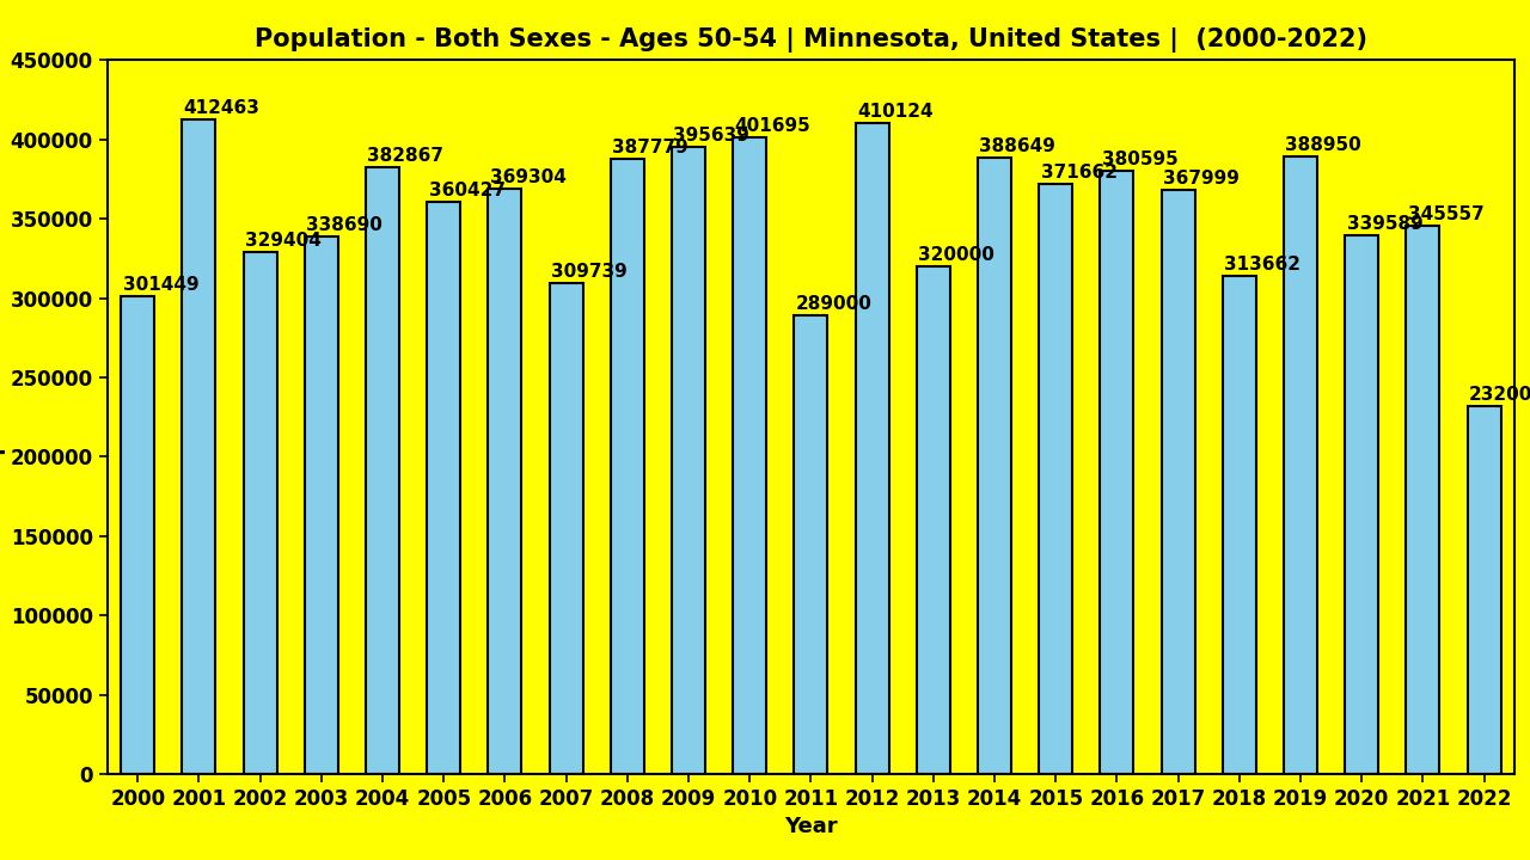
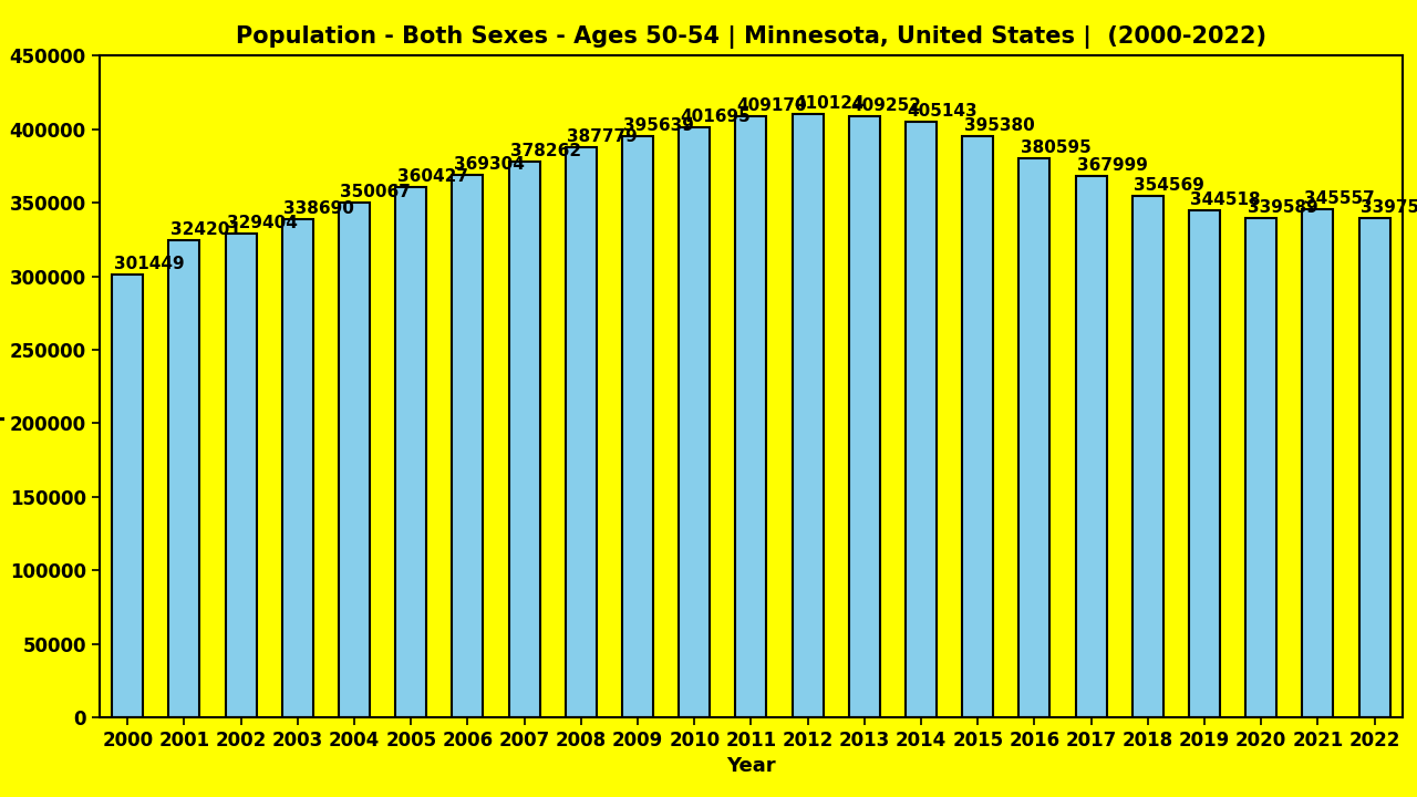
2001: 412463 -> 324201
2004: 382867 -> 350067
2007: 309739 -> 378262
2011: 289000 -> 409000
2013: 320000 -> 409000
2014: 388649 -> 405143
2015: 371662 -> 395380
2018: 313662 -> 354569
2019: 388950 -> 344518
2022: 232000 -> 340000
